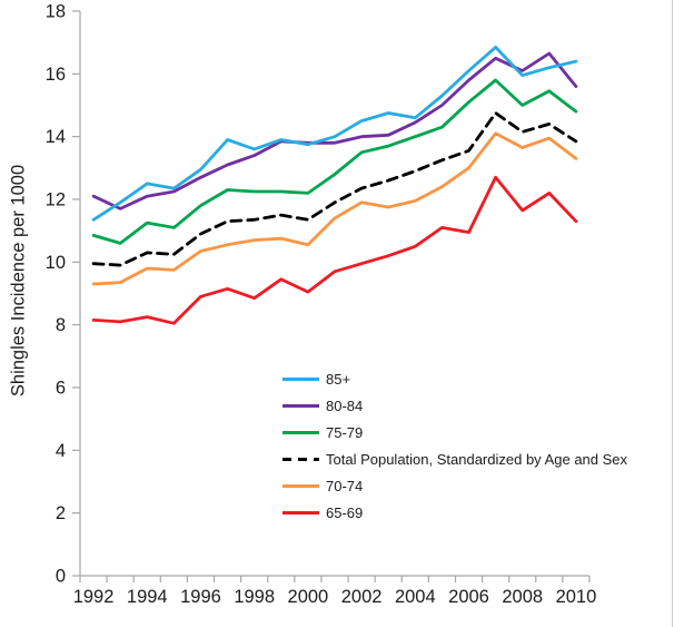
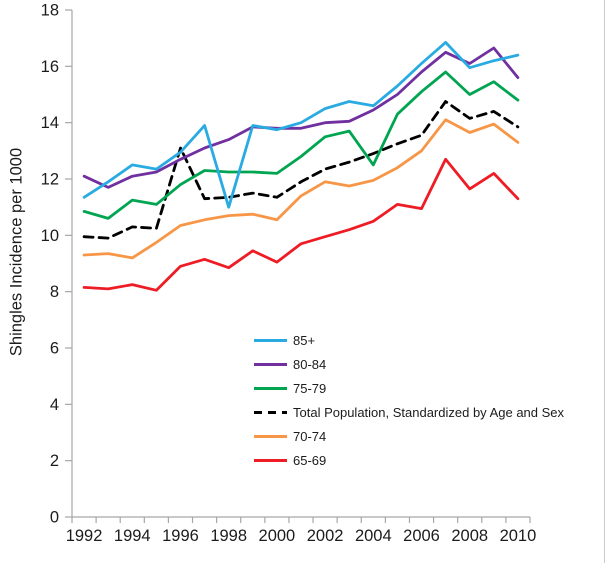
70-74/1994: 9.8 -> 9.2
Total Population, Standardized by Age and Sex/1996: 10.9 -> 13.1
85+/1998: 13.6 -> 11.0
75-79/2004: 14.0 -> 12.5
